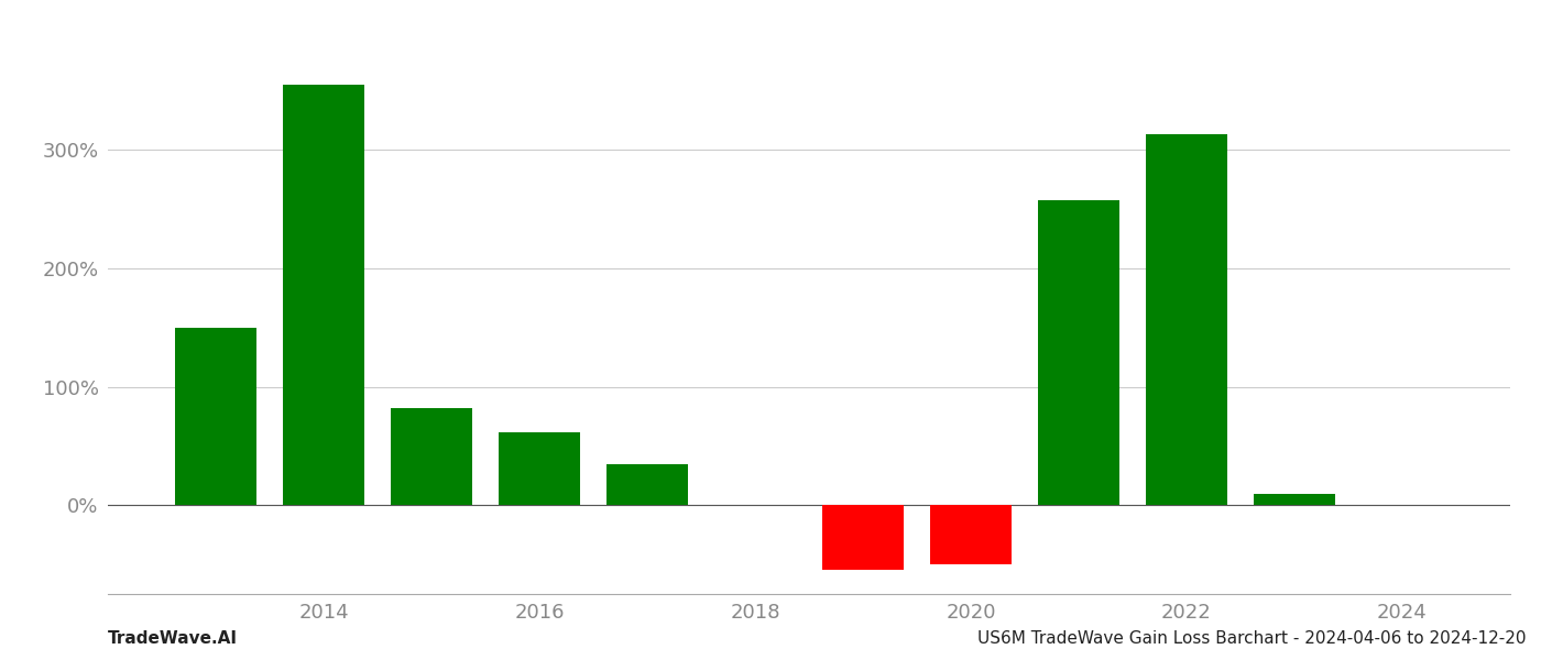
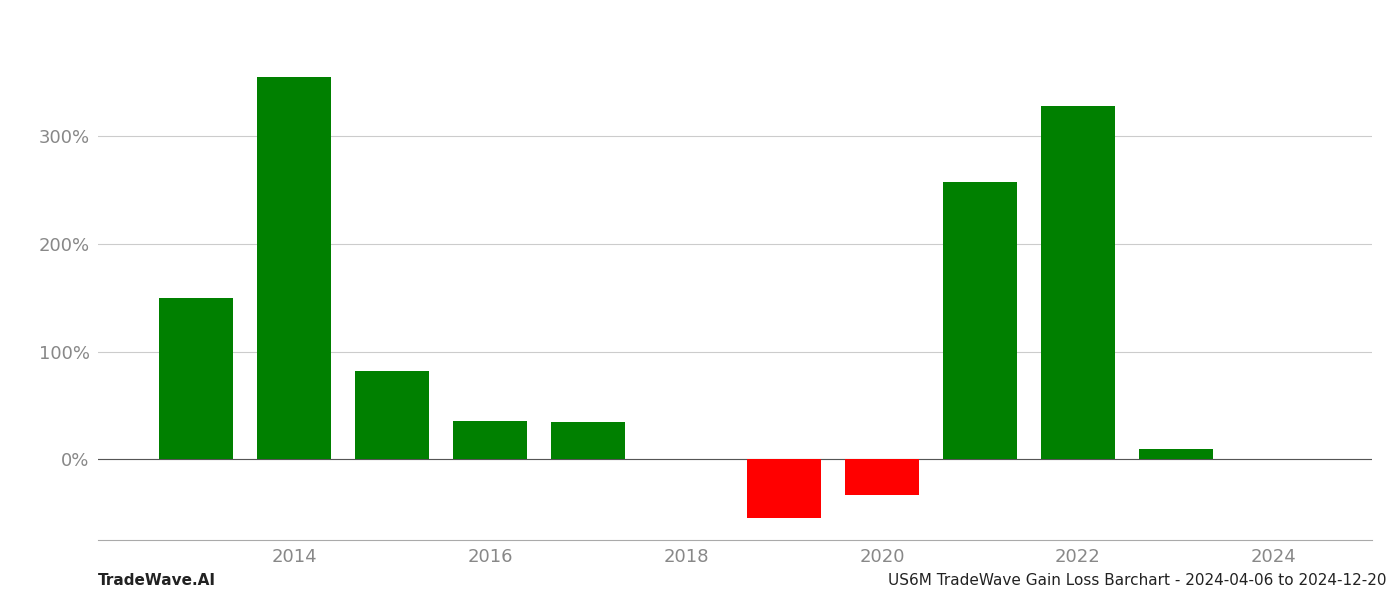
2016: 62% -> 36%
2020: -50% -> -33%
2022: 313% -> 328%
